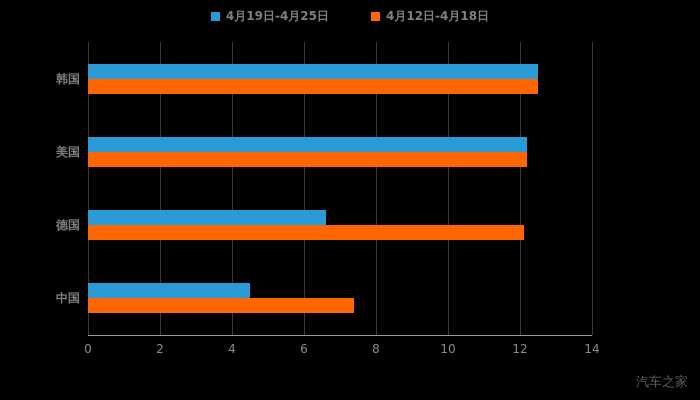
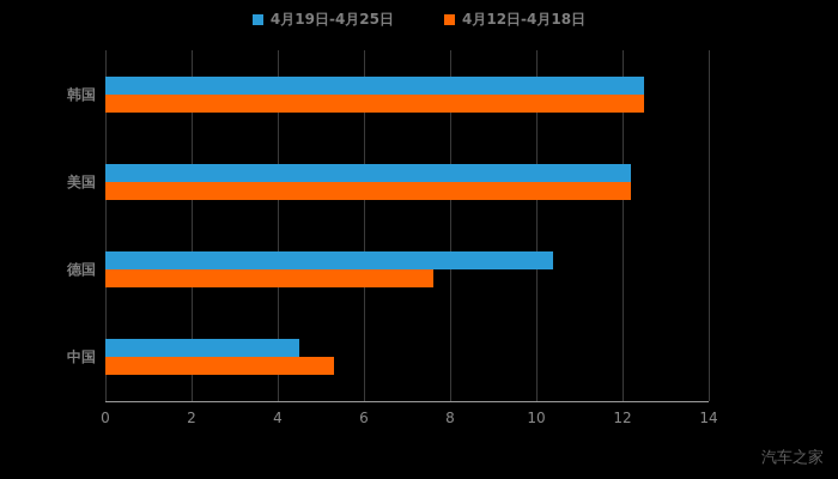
4月19日-4月25日/德国: 6.6 -> 10.4
4月12日-4月18日/德国: 12.1 -> 7.6
4月12日-4月18日/中国: 7.4 -> 5.3
